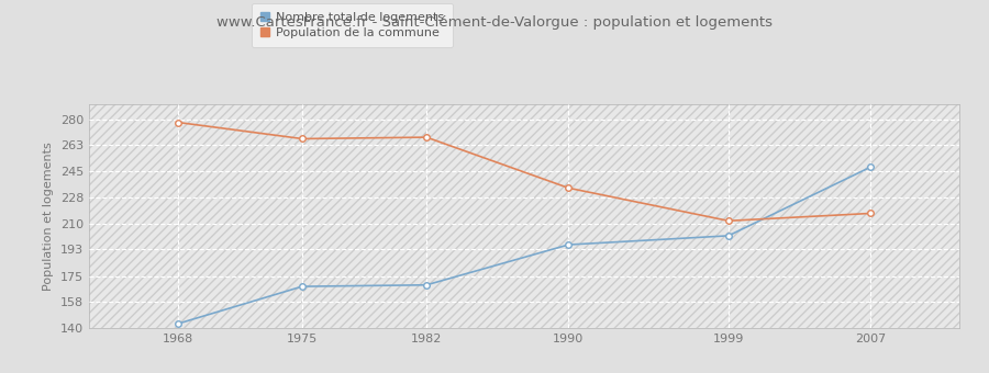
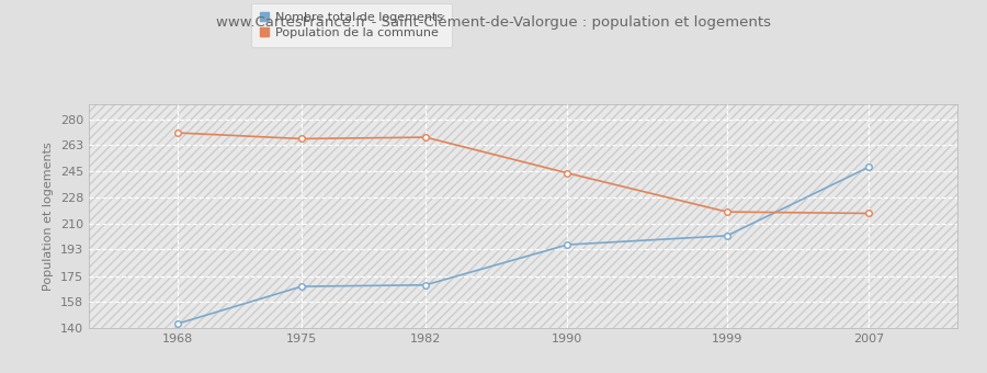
Population de la commune/1968: 278 -> 271
Population de la commune/1990: 234 -> 244
Population de la commune/1999: 212 -> 218
